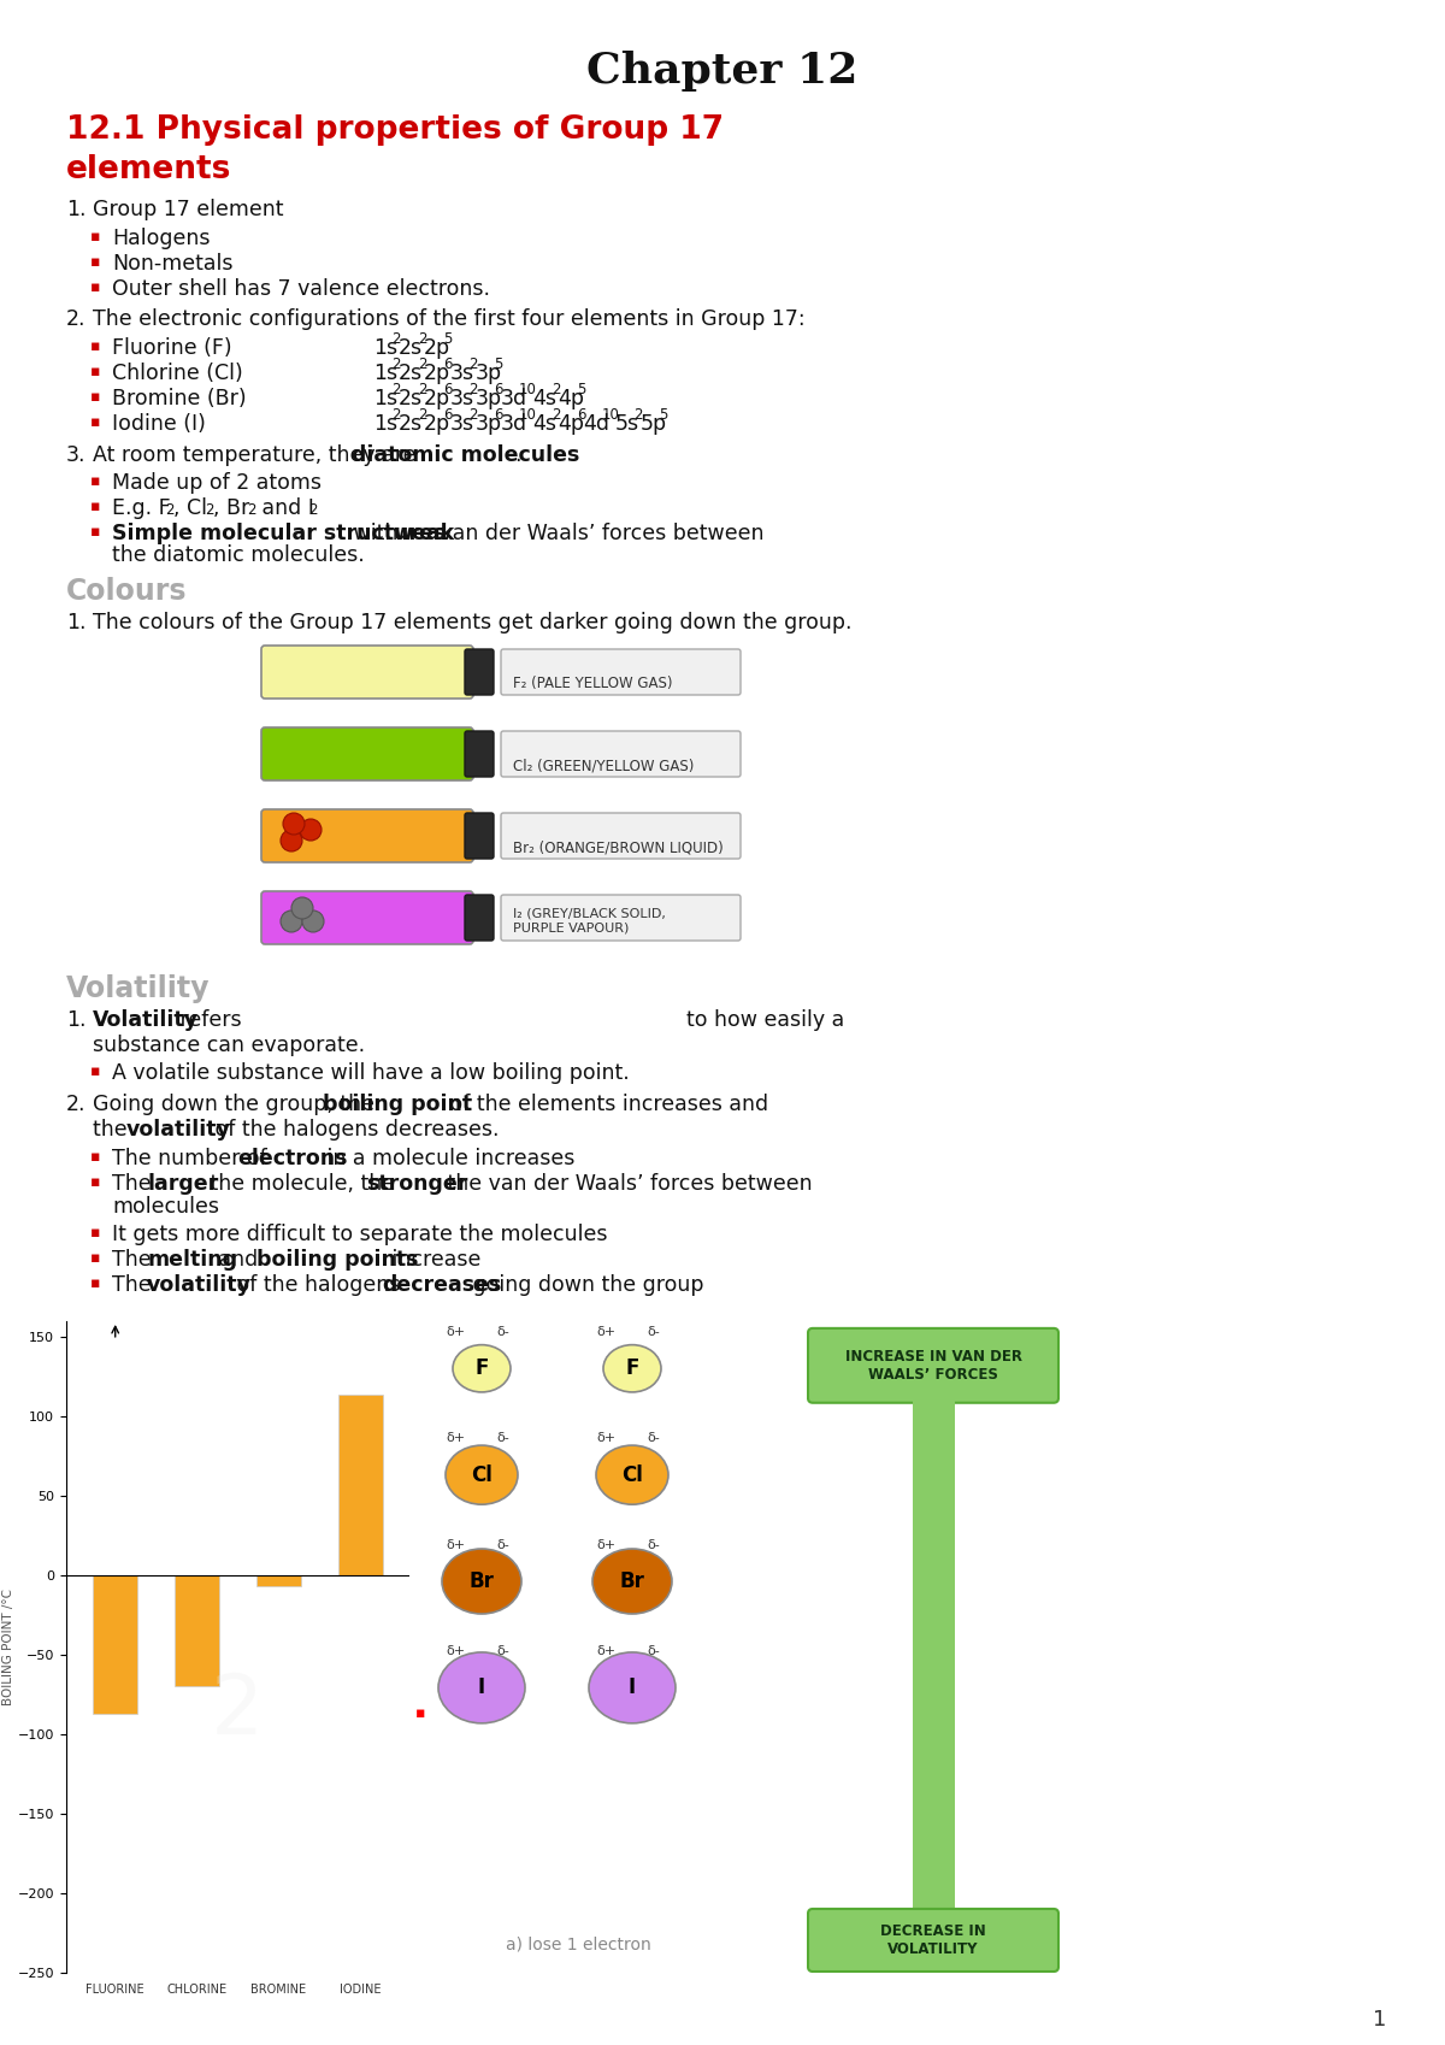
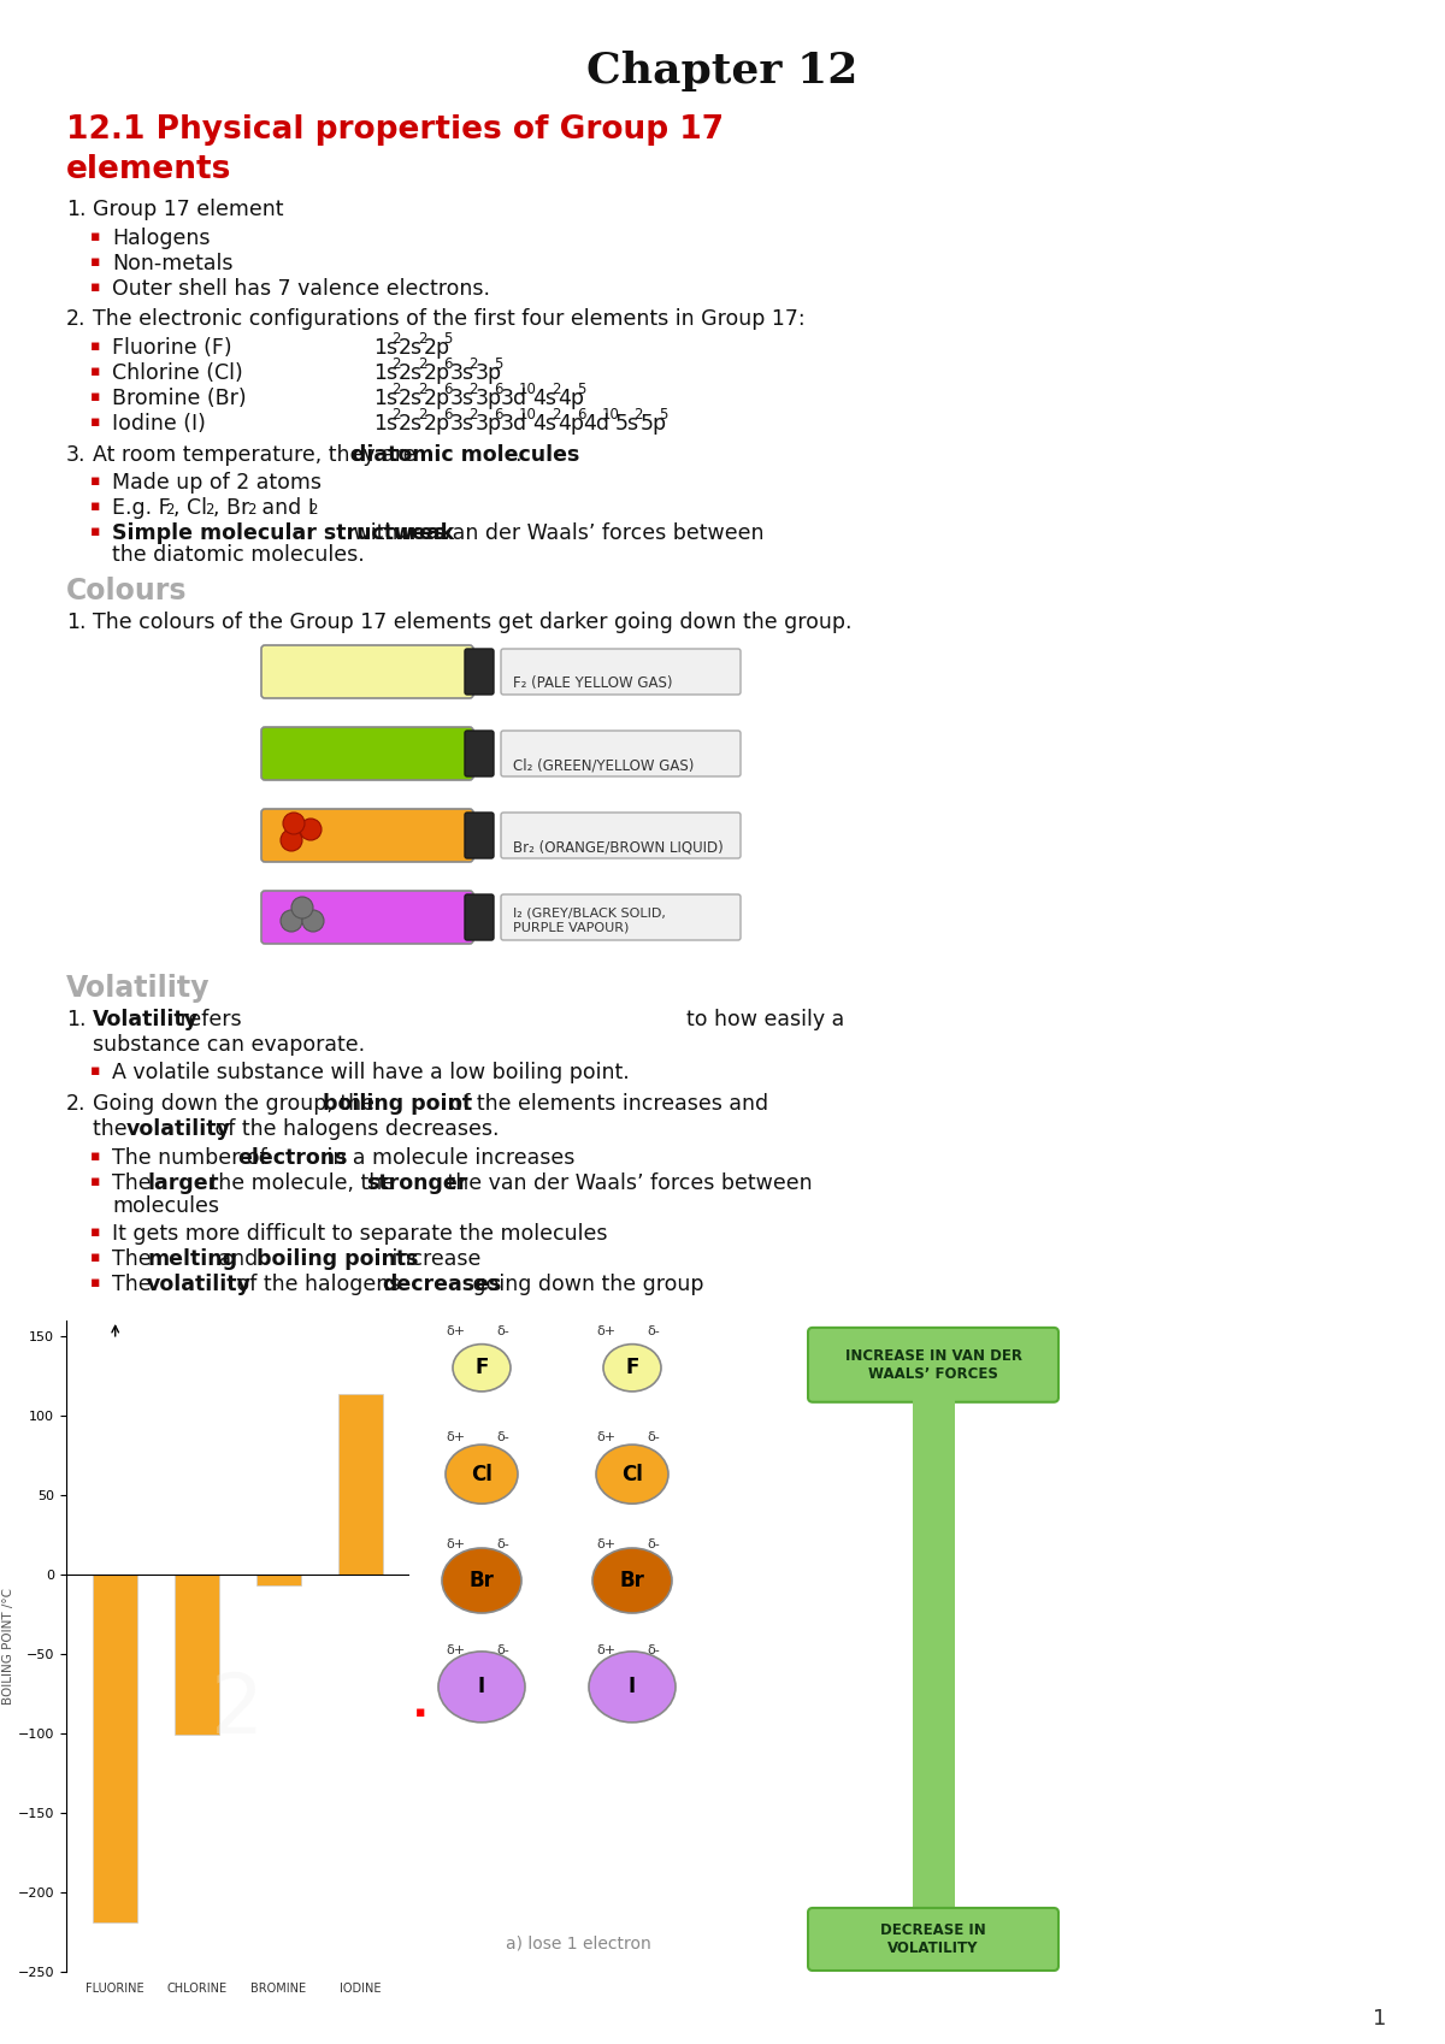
FLUORINE: -87 -> -219
CHLORINE: -70 -> -101
